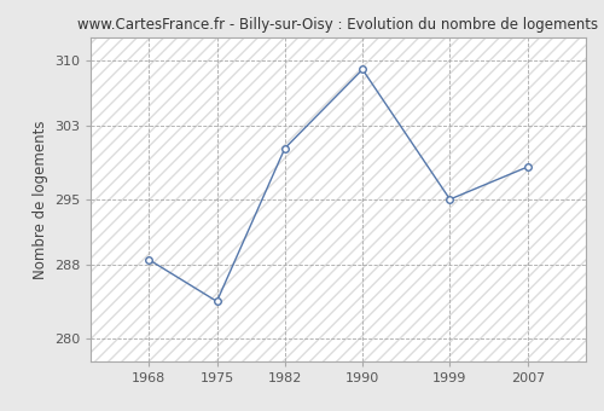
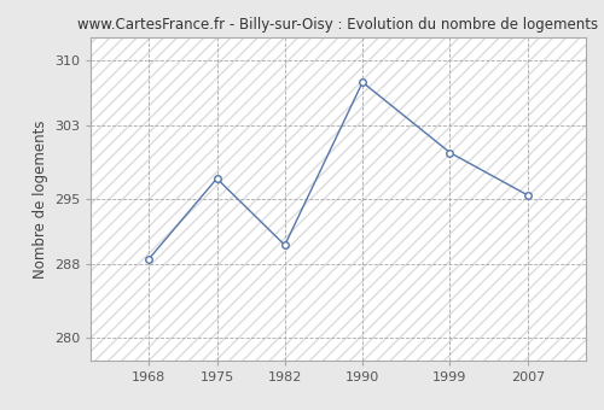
1975: 284.0 -> 297.2
1982: 300.5 -> 290.0
1990: 309.0 -> 307.6
1999: 295.0 -> 300.0
2007: 298.5 -> 295.4
